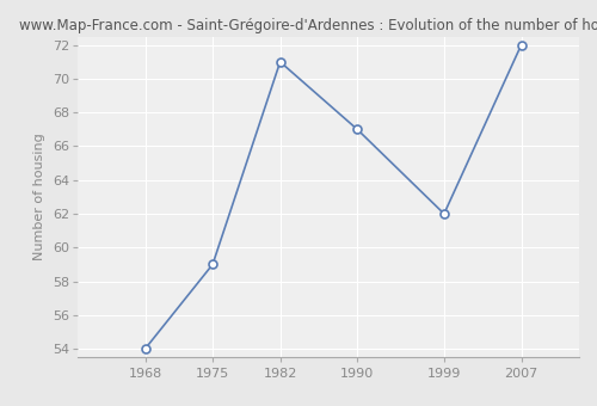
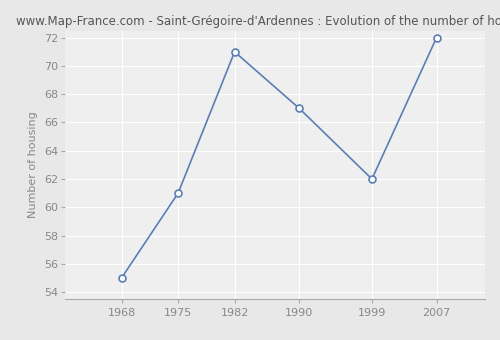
1968: 54 -> 55
1975: 59 -> 61
